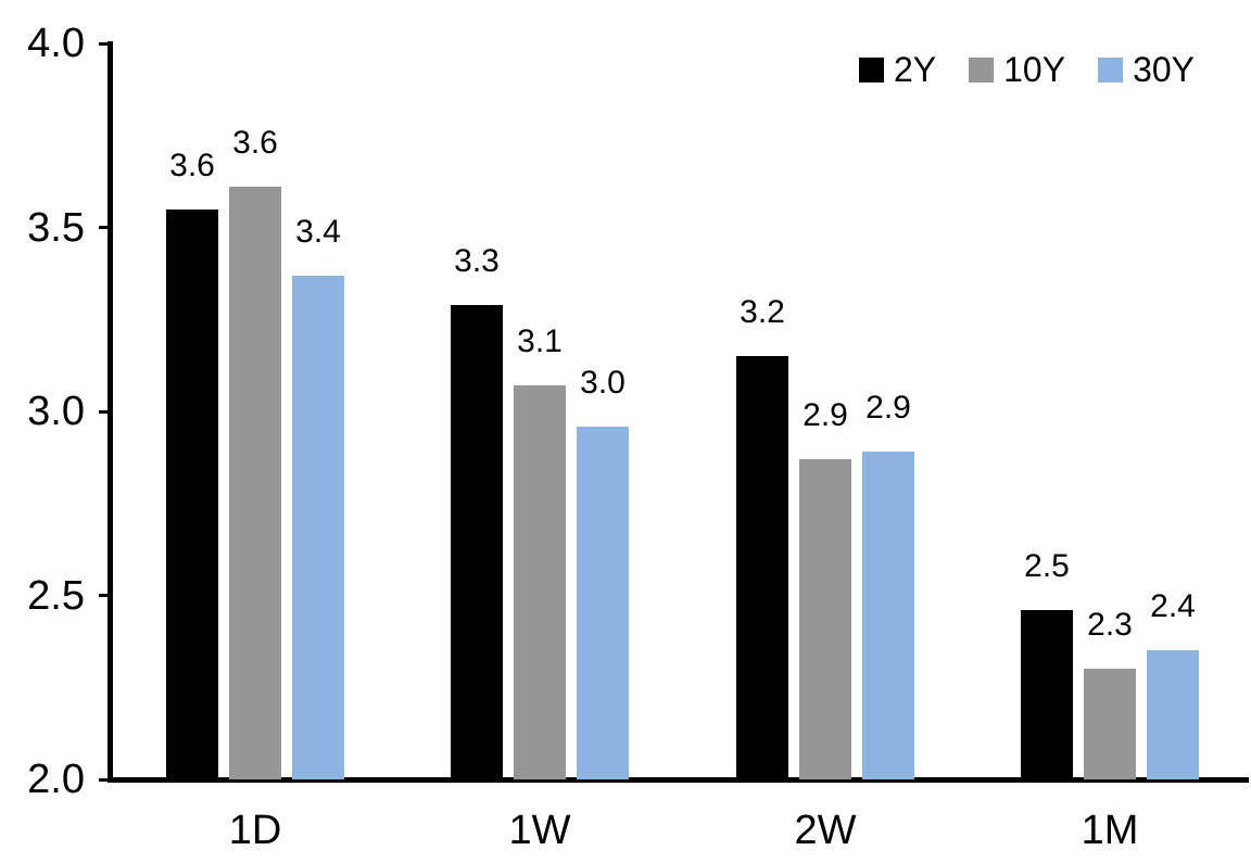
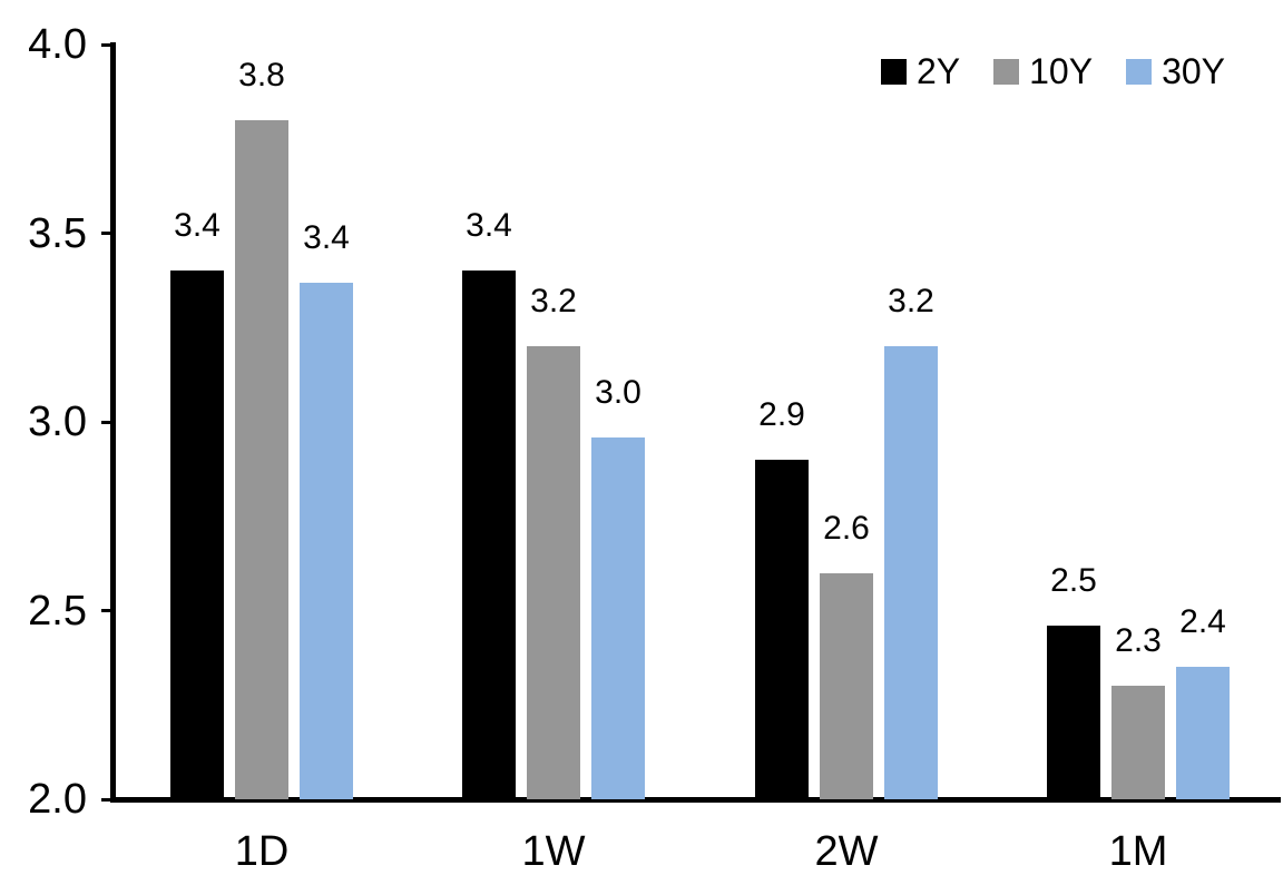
2Y/1D: 3.6 -> 3.4
10Y/1D: 3.6 -> 3.8
2Y/1W: 3.3 -> 3.4
10Y/1W: 3.1 -> 3.2
2Y/2W: 3.2 -> 2.9
10Y/2W: 2.9 -> 2.6
30Y/2W: 2.9 -> 3.2
